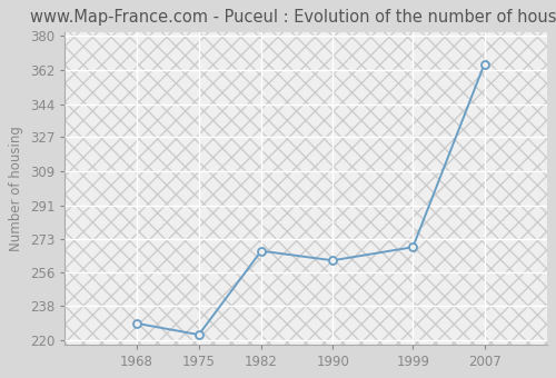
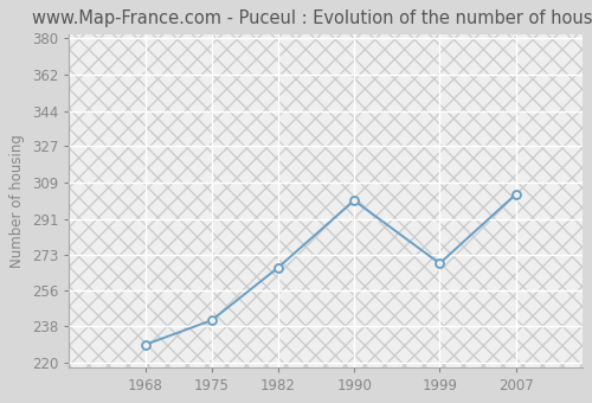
1975: 223 -> 241
1990: 262 -> 300
2007: 365 -> 303
